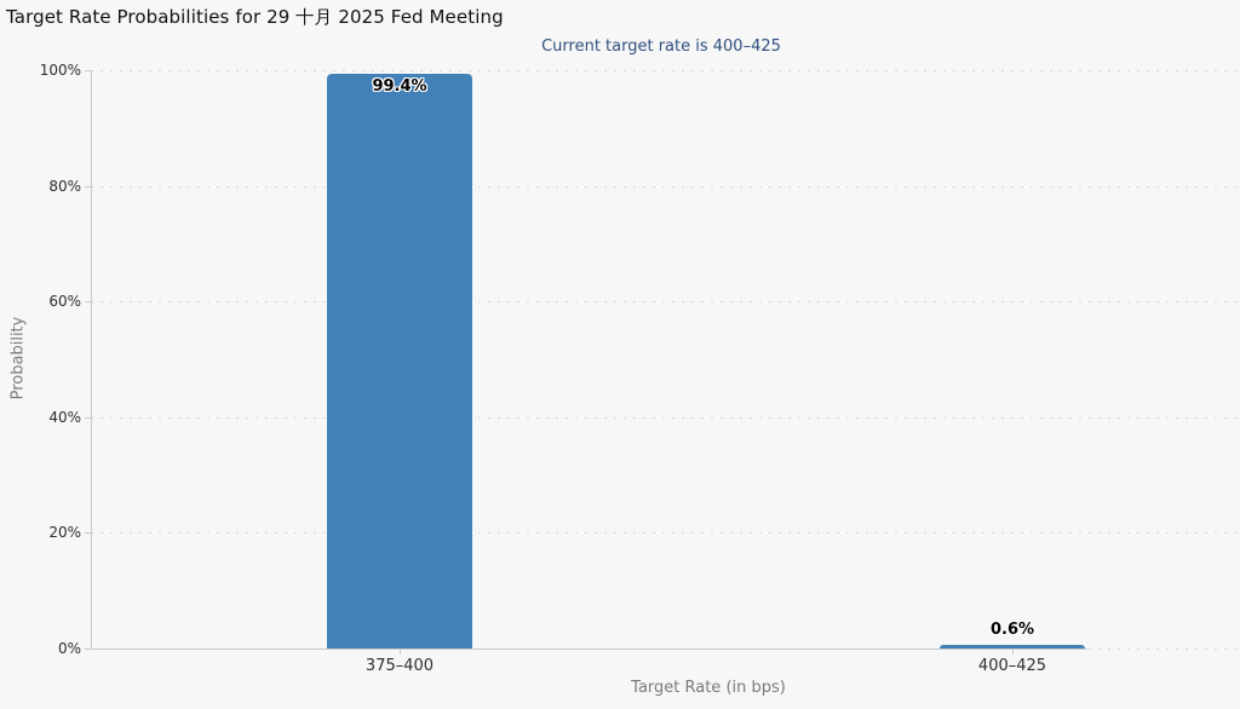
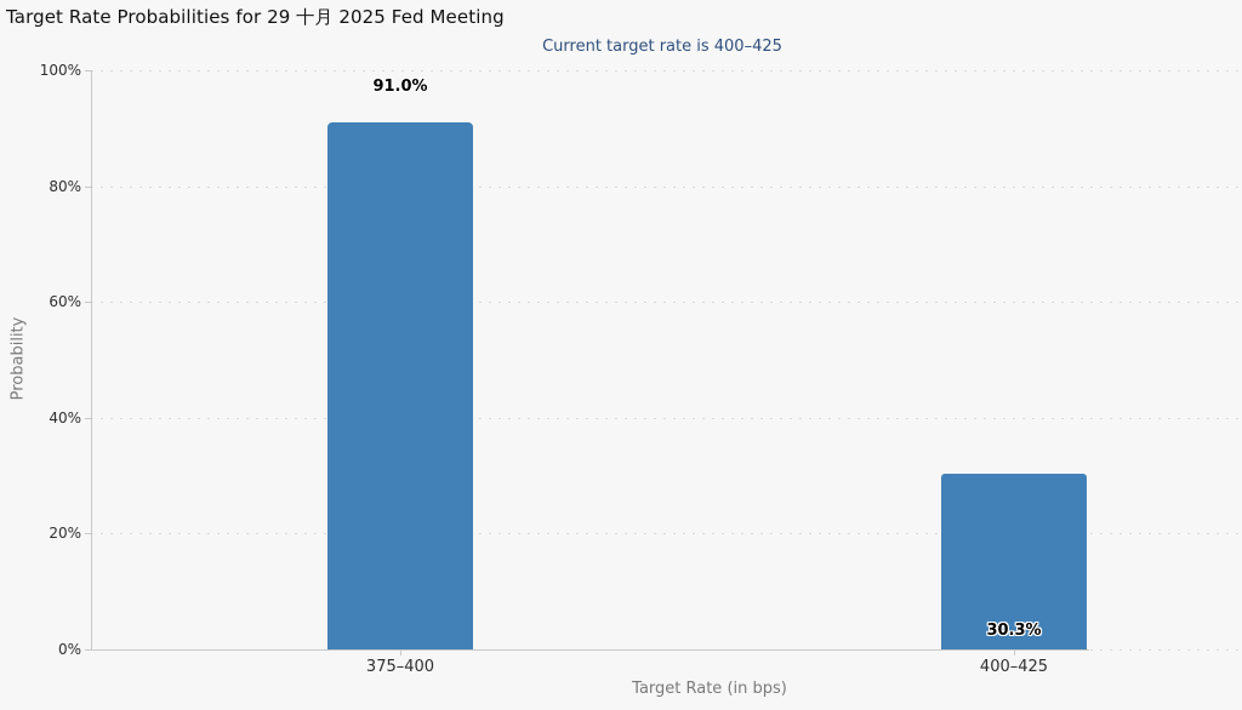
375–400: 99.4% -> 91.0%
400–425: 0.6% -> 30.3%
